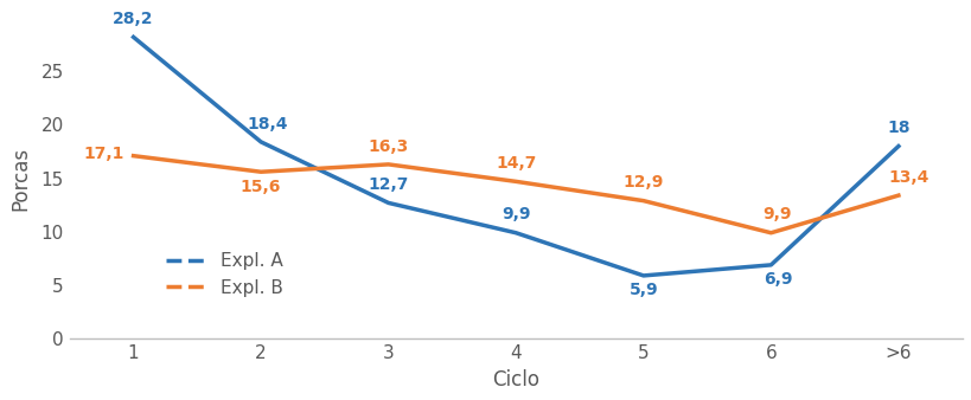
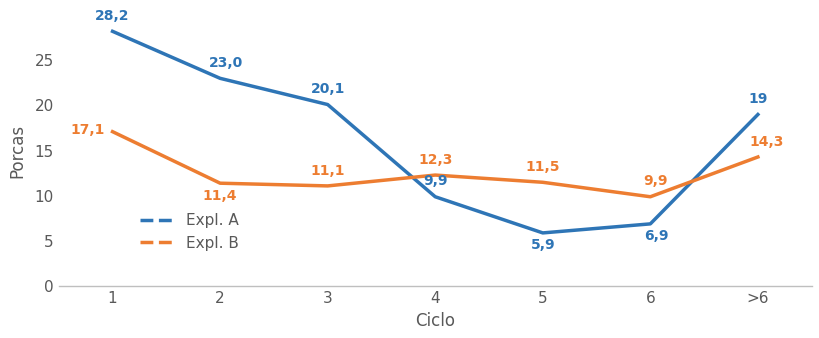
Expl. A/2: 18,4 -> 23,0
Expl. B/2: 15,6 -> 11,4
Expl. A/3: 12,7 -> 20,1
Expl. B/3: 16,3 -> 11,1
Expl. B/4: 14,7 -> 12,3
Expl. B/5: 12,9 -> 11,5
Expl. A/>6: 18 -> 19
Expl. B/>6: 13,4 -> 14,3
